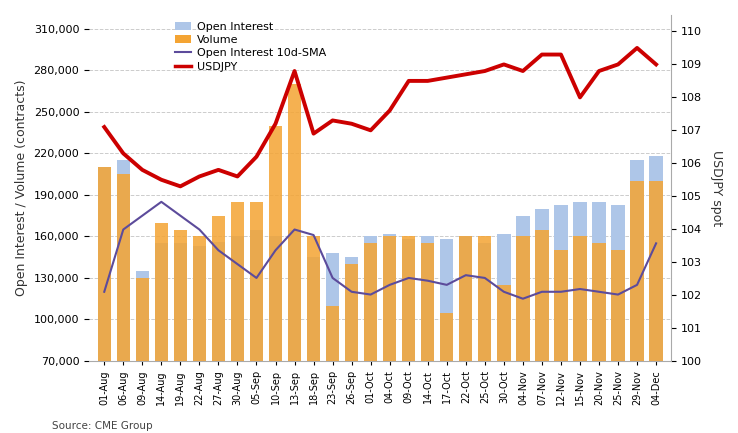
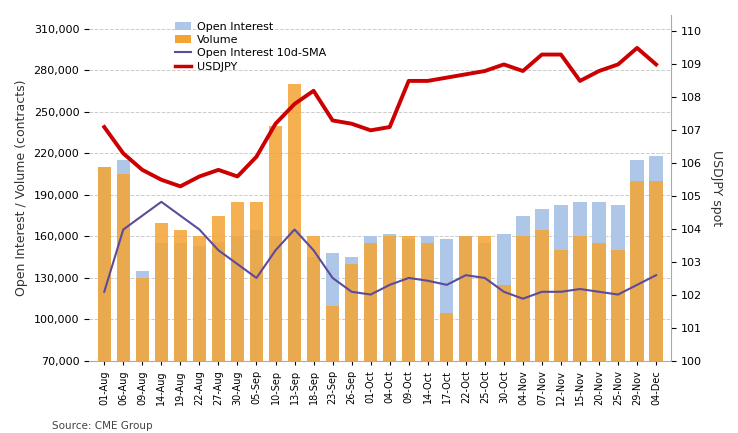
USDJPY/13-Sep: 108.8 -> 107.8
Open Interest 10d-SMA/18-Sep: 161,000 -> 150,000
USDJPY/18-Sep: 106.9 -> 108.2
USDJPY/04-Oct: 107.6 -> 107.1
USDJPY/15-Nov: 108.0 -> 108.5
Open Interest 10d-SMA/04-Dec: 155,000 -> 132,000
